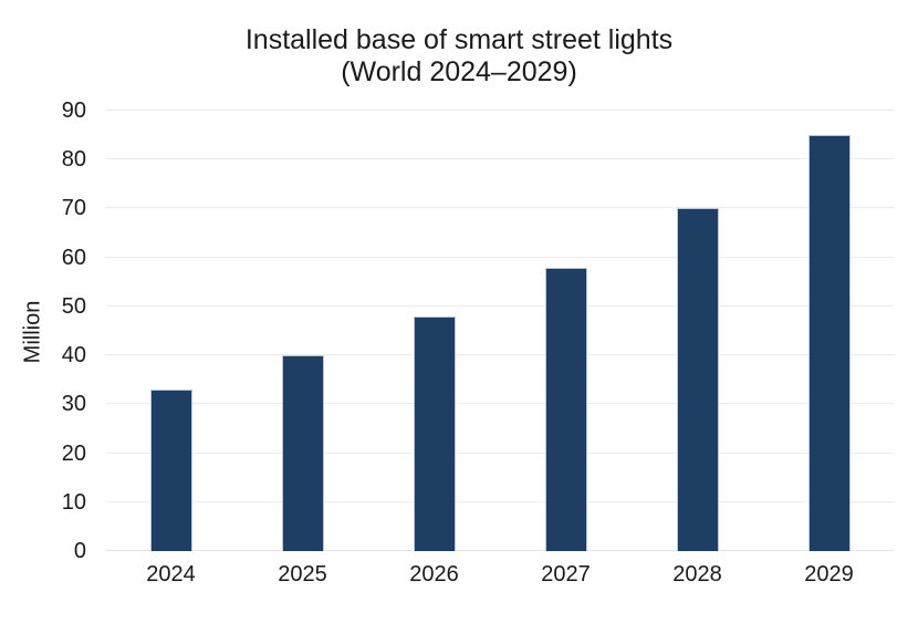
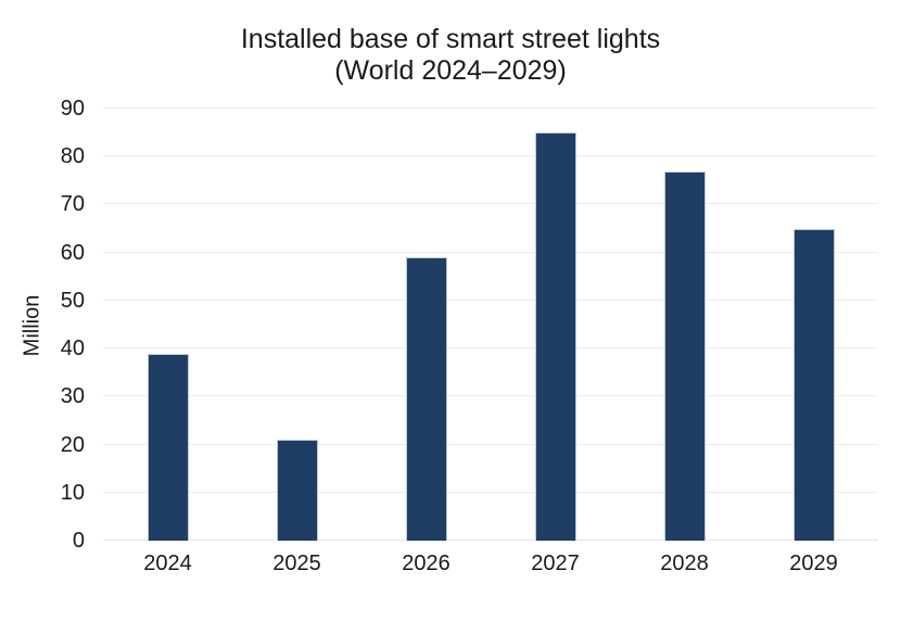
2024: 33 -> 39
2025: 40 -> 21
2026: 48 -> 59
2027: 58 -> 85
2028: 70 -> 77
2029: 85 -> 65
